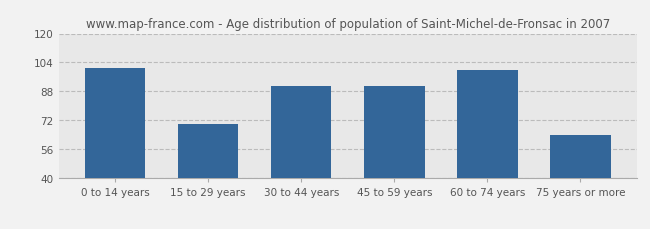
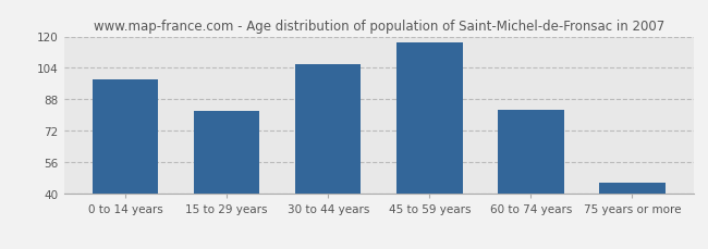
0 to 14 years: 101 -> 98
15 to 29 years: 70 -> 82
30 to 44 years: 91 -> 106
45 to 59 years: 91 -> 117
60 to 74 years: 100 -> 83
75 years or more: 64 -> 46
